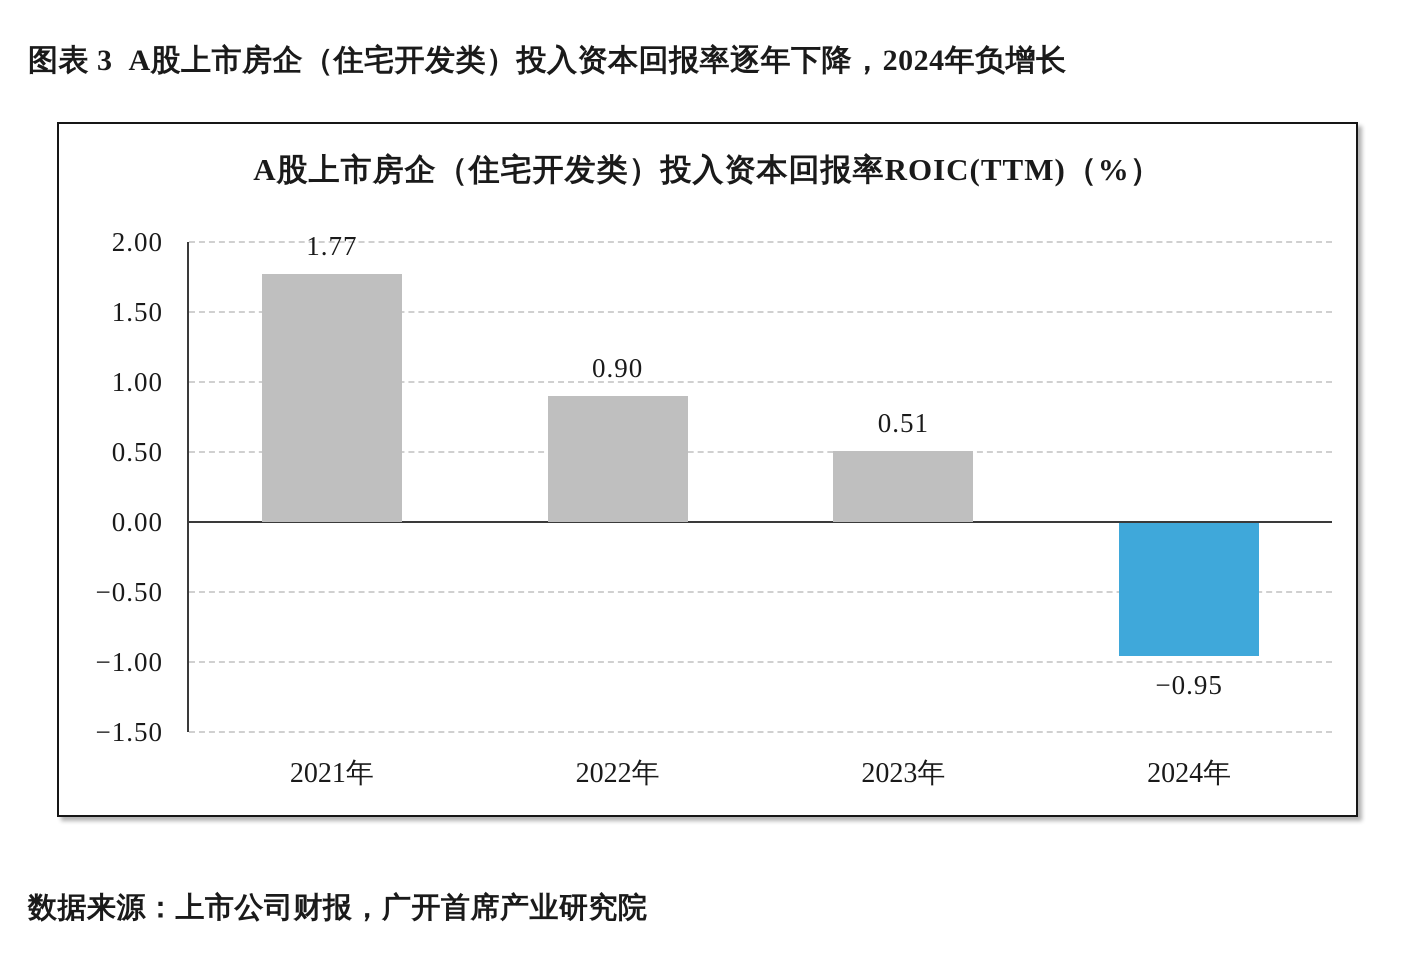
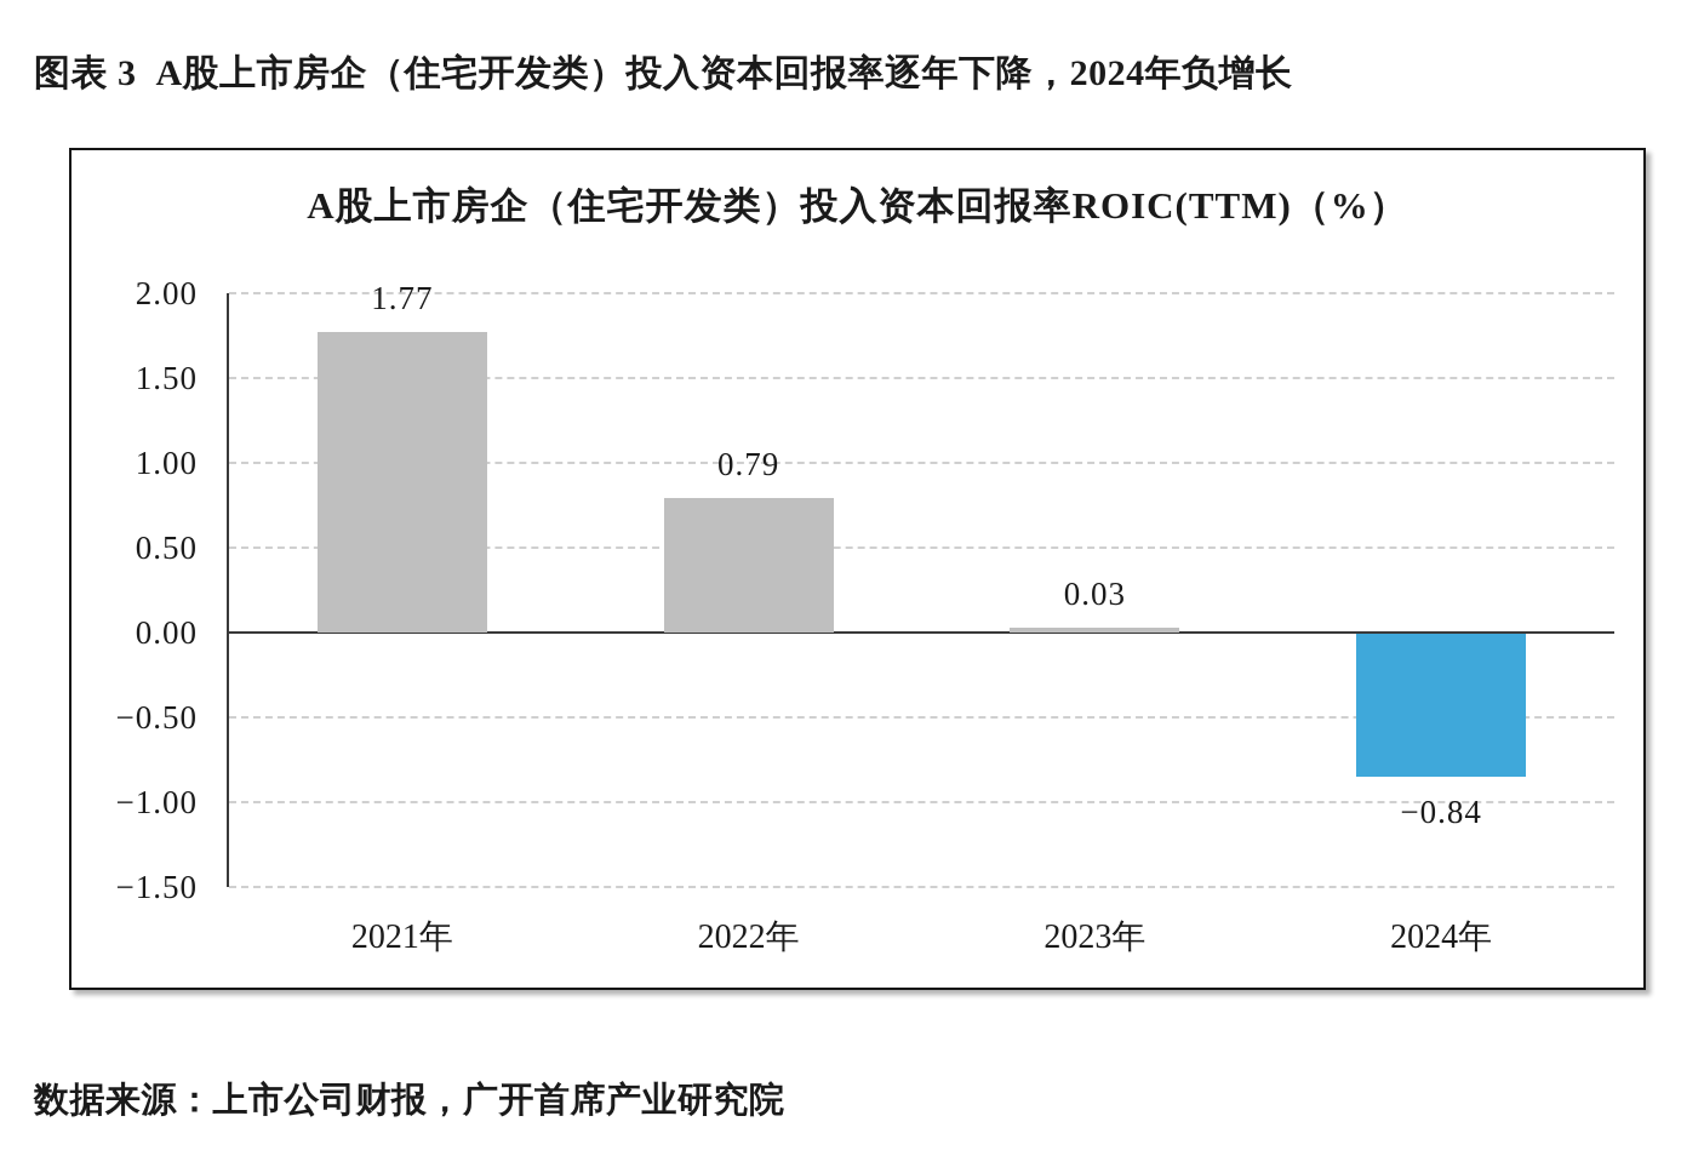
2022年: 0.90 -> 0.79
2023年: 0.51 -> 0.03
2024年: −0.95 -> −0.84
